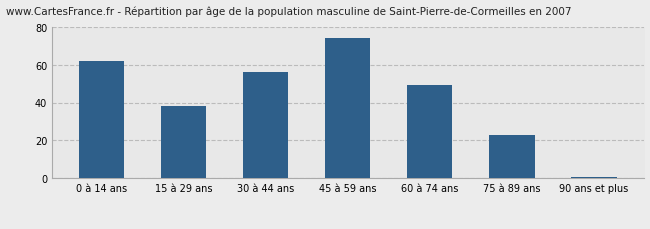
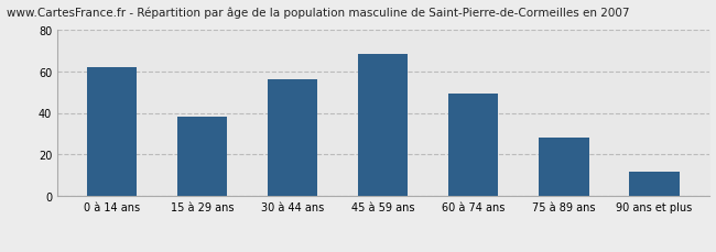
45 à 59 ans: 74 -> 68
75 à 89 ans: 23 -> 28
90 ans et plus: 1 -> 12
